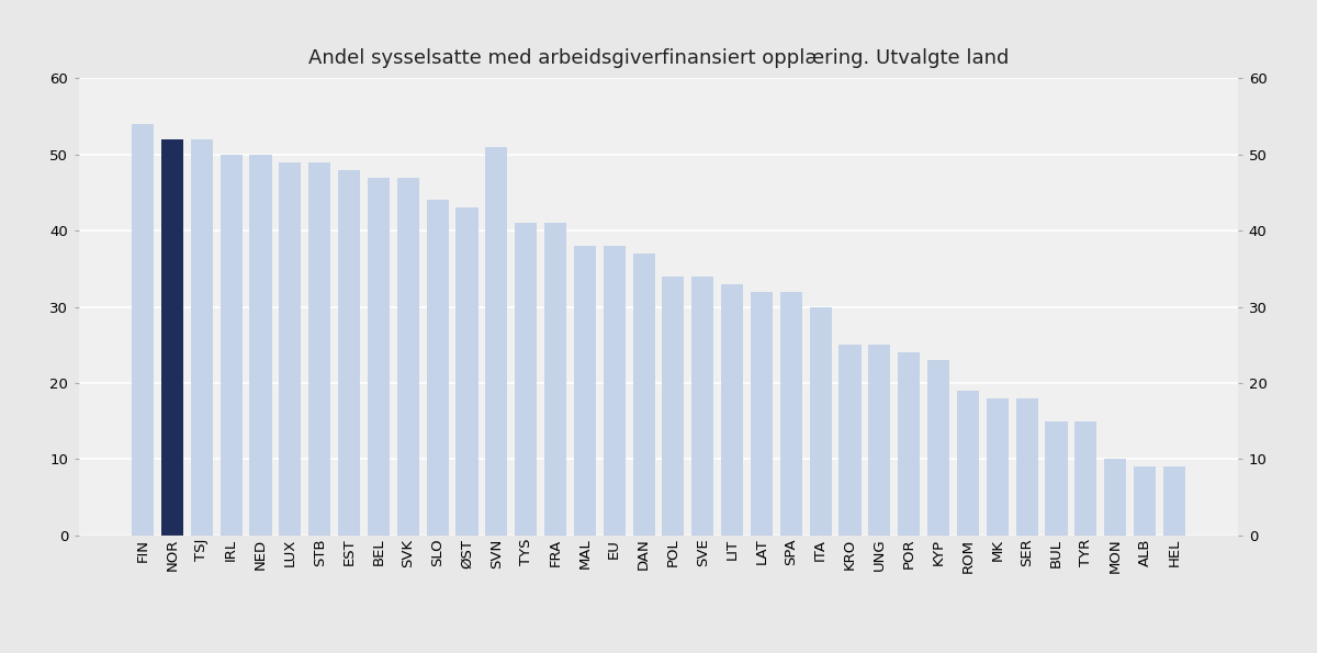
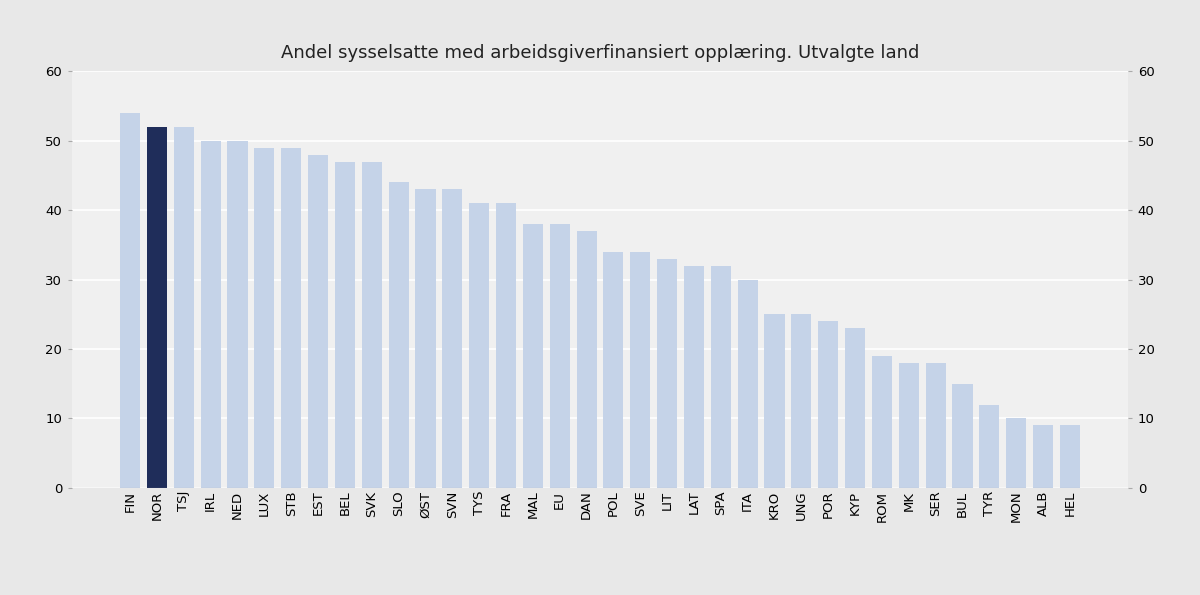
SVN: 51 -> 43
TYR: 15 -> 12
